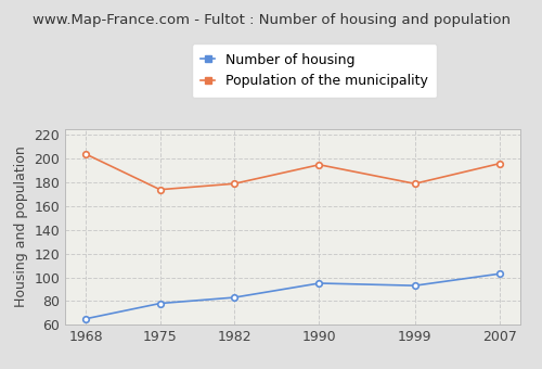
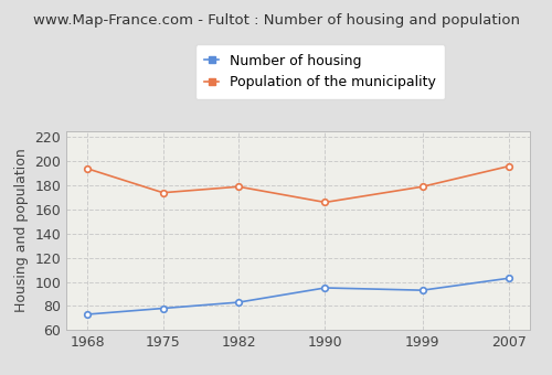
Number of housing/1968: 65 -> 73
Population of the municipality/1968: 204 -> 194
Population of the municipality/1990: 195 -> 166
